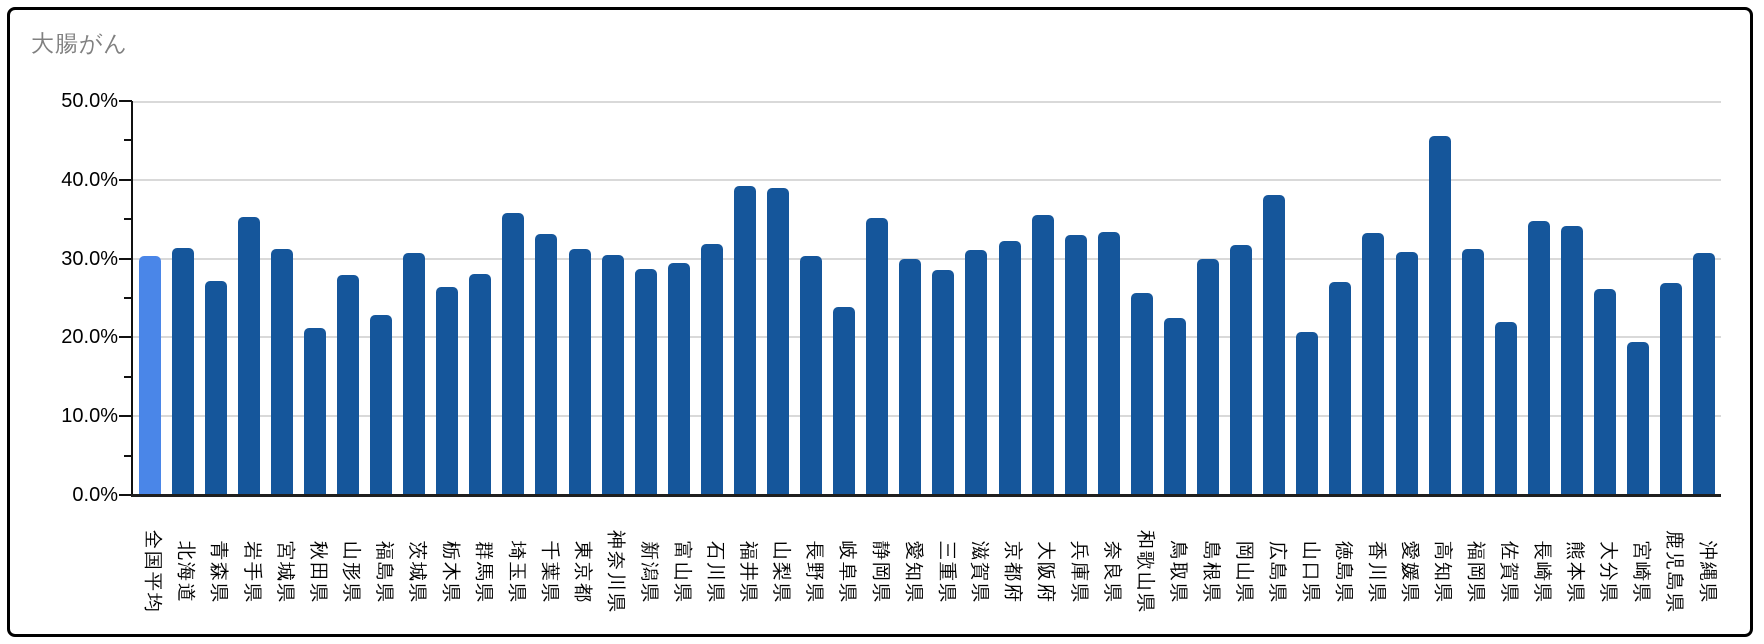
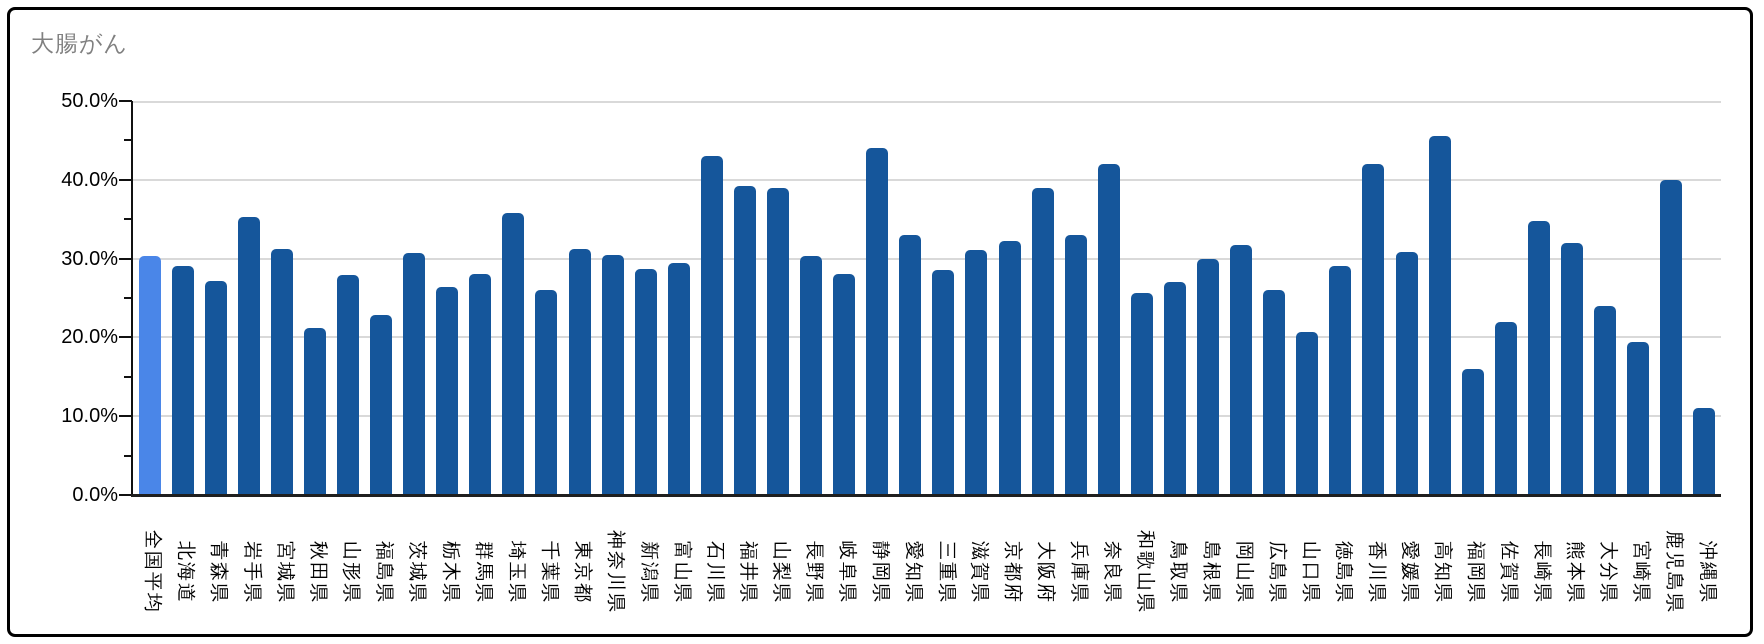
北海道: 31% -> 29%
千葉県: 33% -> 26%
石川県: 32% -> 43%
岐阜県: 24% -> 28%
静岡県: 35% -> 44%
愛知県: 30% -> 33%
大阪府: 36% -> 39%
奈良県: 33% -> 42%
鳥取県: 22% -> 27%
広島県: 38% -> 26%
徳島県: 27% -> 29%
香川県: 33% -> 42%
福岡県: 31% -> 16%
熊本県: 34% -> 32%
大分県: 26% -> 24%
鹿児島県: 27% -> 40%
沖縄県: 31% -> 11%
